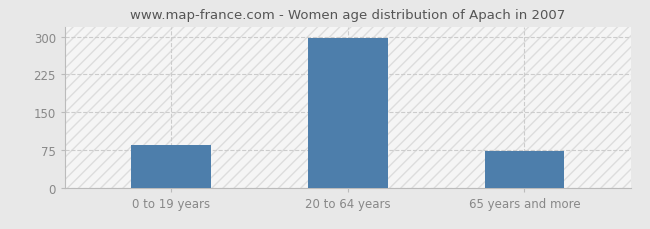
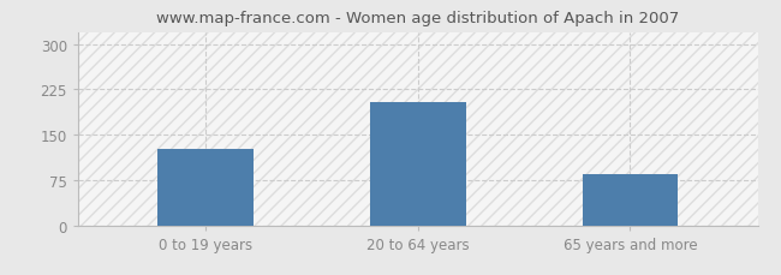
0 to 19 years: 85 -> 126
20 to 64 years: 297 -> 204
65 years and more: 72 -> 84
